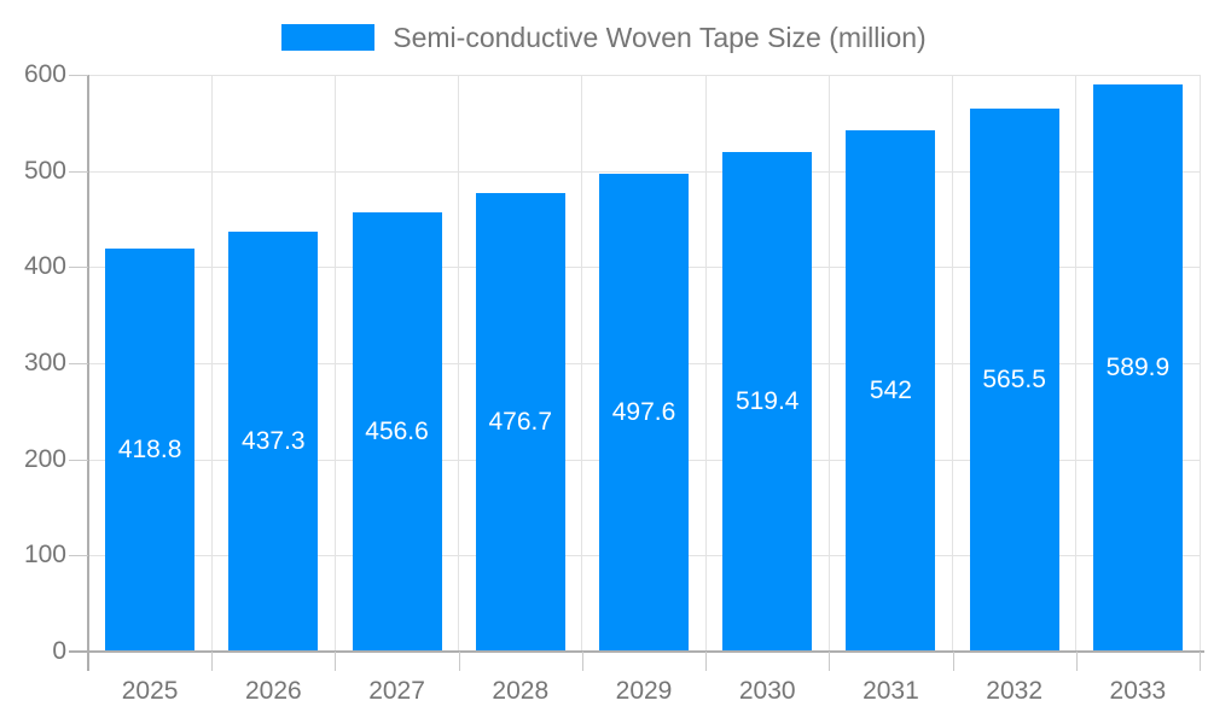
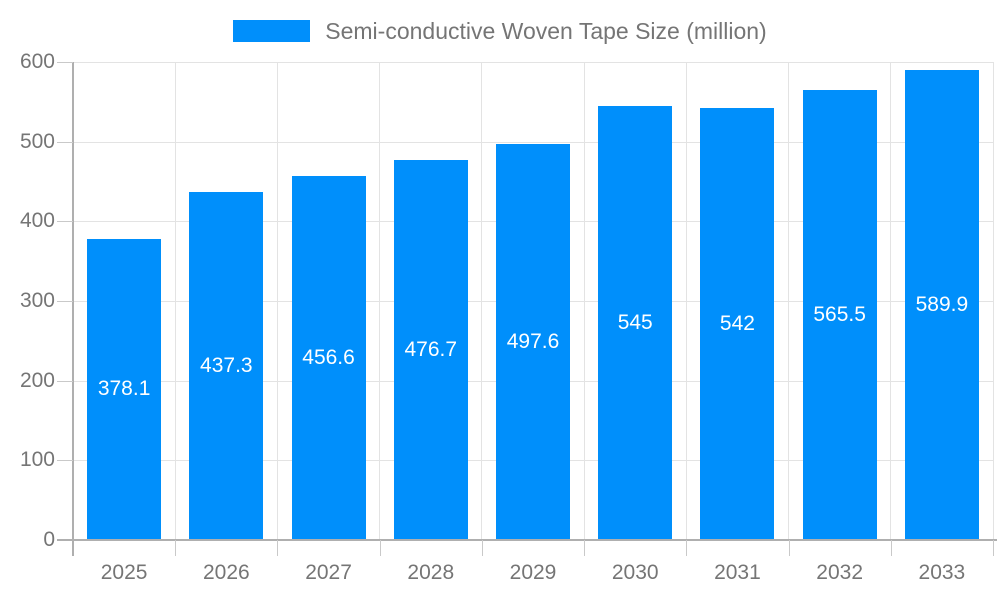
2025: 418.8 -> 378.1
2030: 519.4 -> 545
